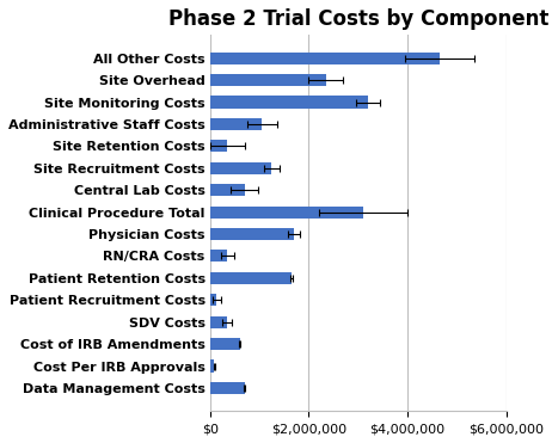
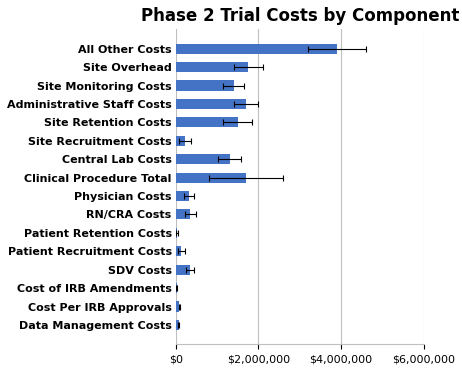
All Other Costs: $4,650,000 -> $3,900,000
Site Overhead: $2,350,000 -> $1,750,000
Site Monitoring Costs: $3,200,000 -> $1,400,000
Administrative Staff Costs: $1,050,000 -> $1,700,000
Site Retention Costs: $350,000 -> $1,500,000
Site Recruitment Costs: $1,250,000 -> $220,000
Central Lab Costs: $700,000 -> $1,300,000
Clinical Procedure Total: $3,100,000 -> $1,700,000
Physician Costs: $1,700,000 -> $320,000
Patient Retention Costs: $1,650,000 -> $30,000
Cost of IRB Amendments: $600,000 -> $20,000
Data Management Costs: $700,000 -> $70,000
